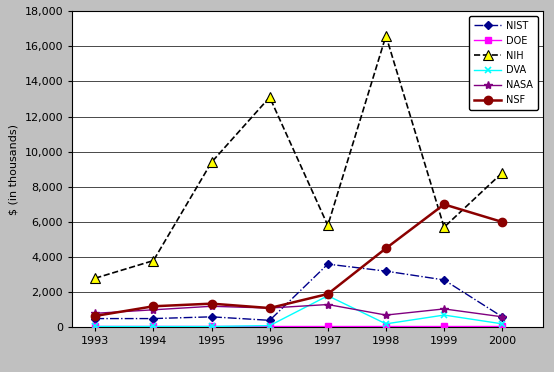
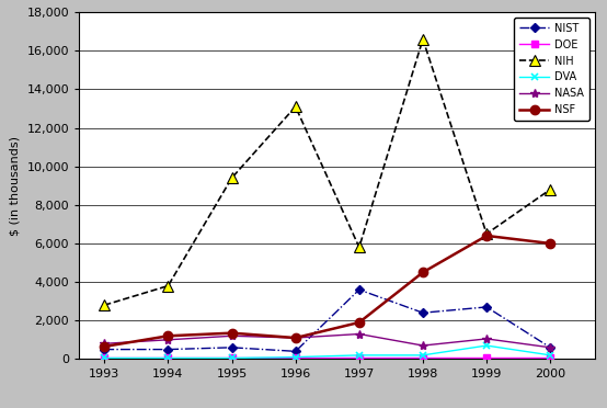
DVA/1997: 1,800 -> 200
NIST/1998: 3,200 -> 2,400
NIH/1999: 5,700 -> 6,500
NSF/1999: 7,000 -> 6,400
